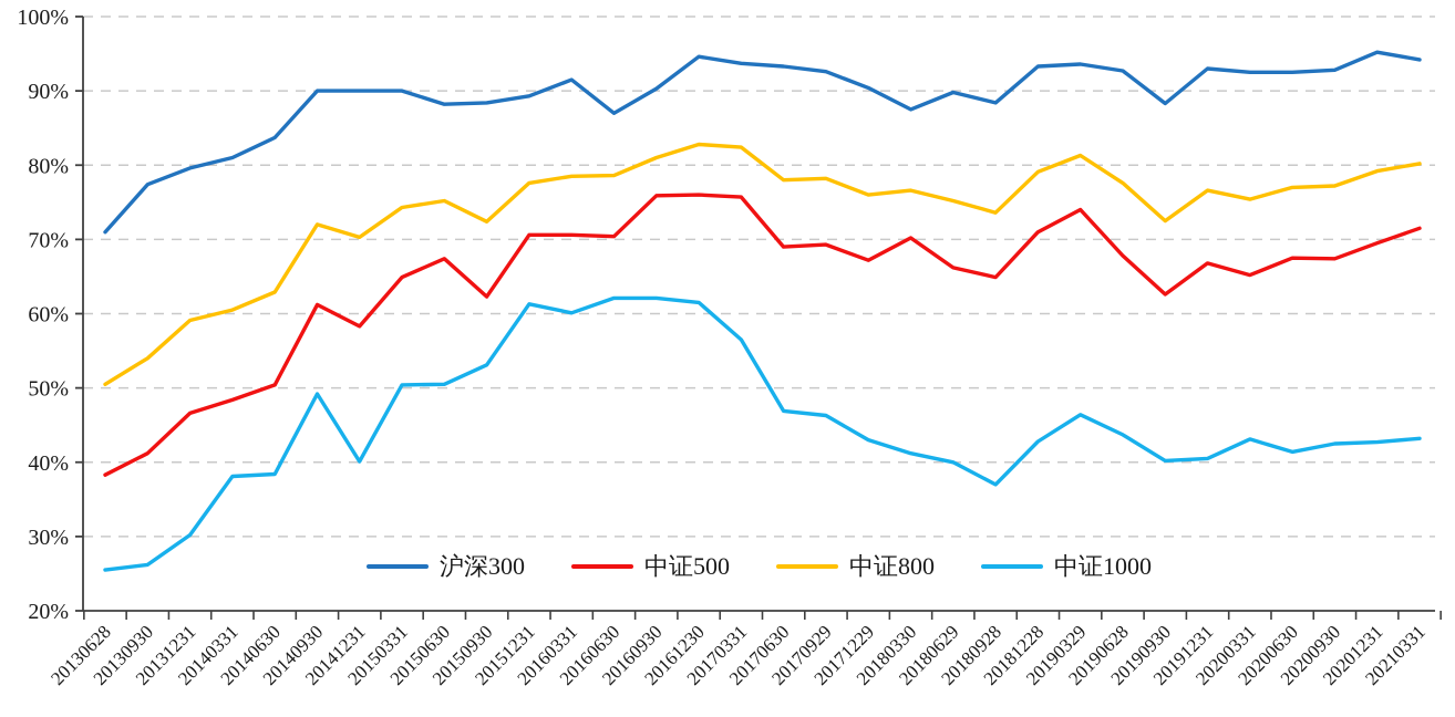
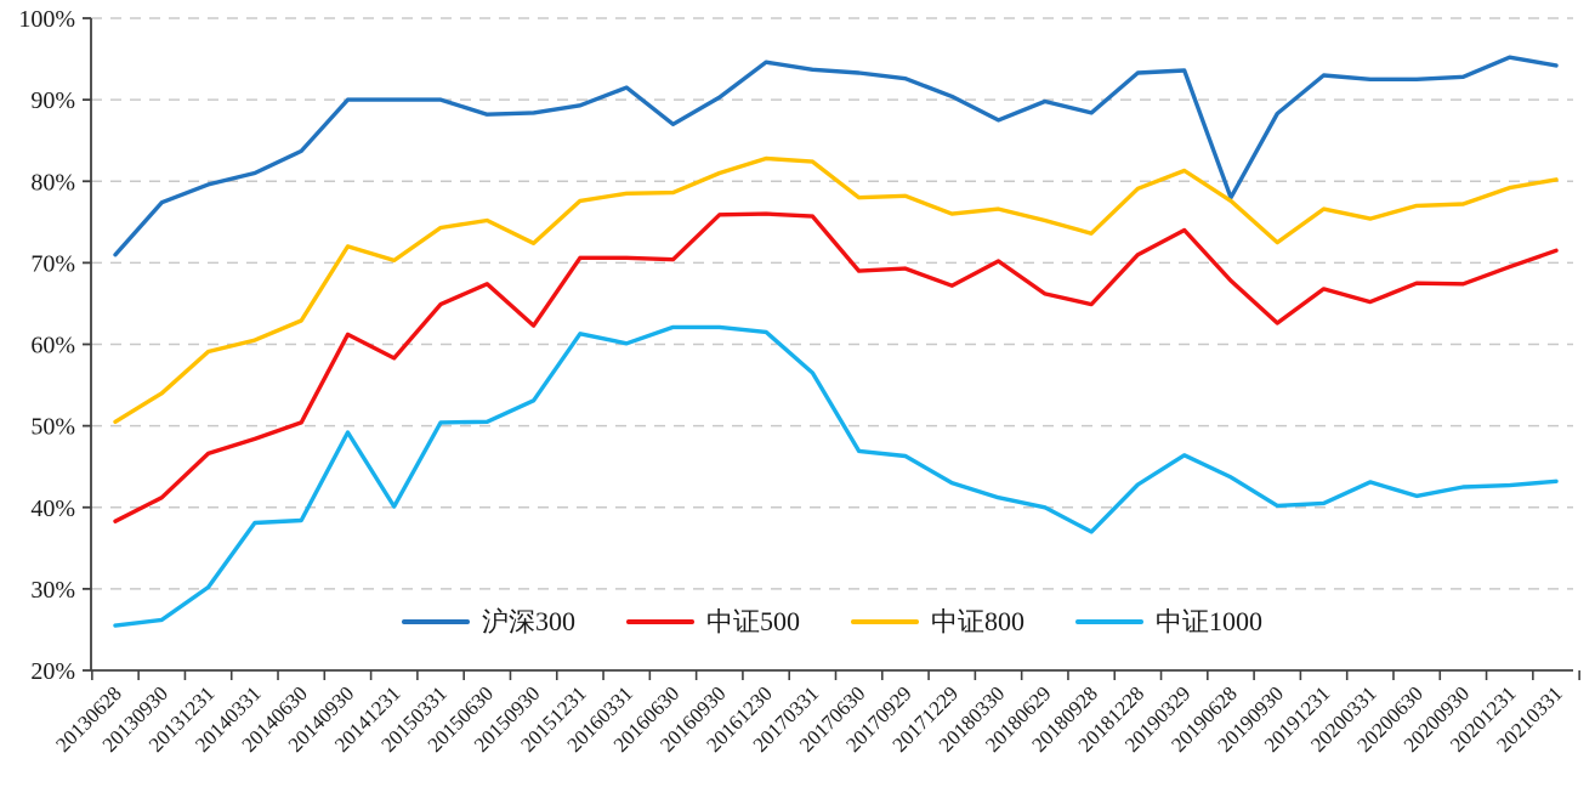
沪深300/20190628: 93% -> 78%
